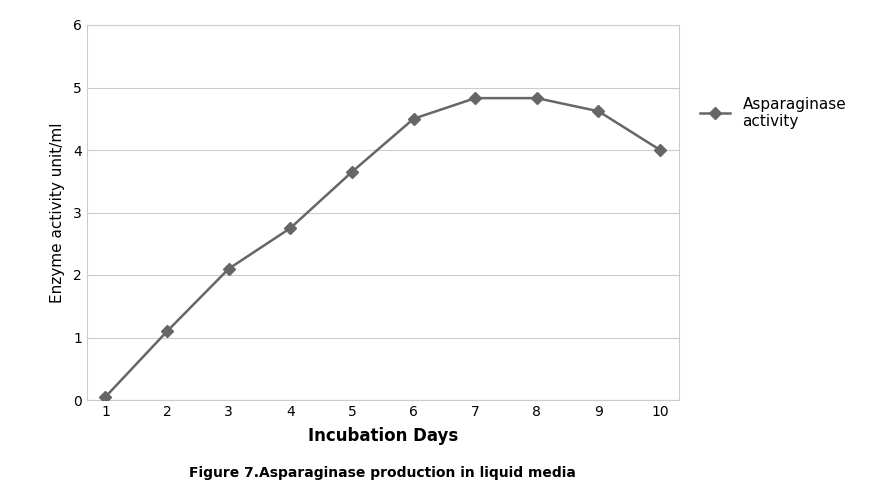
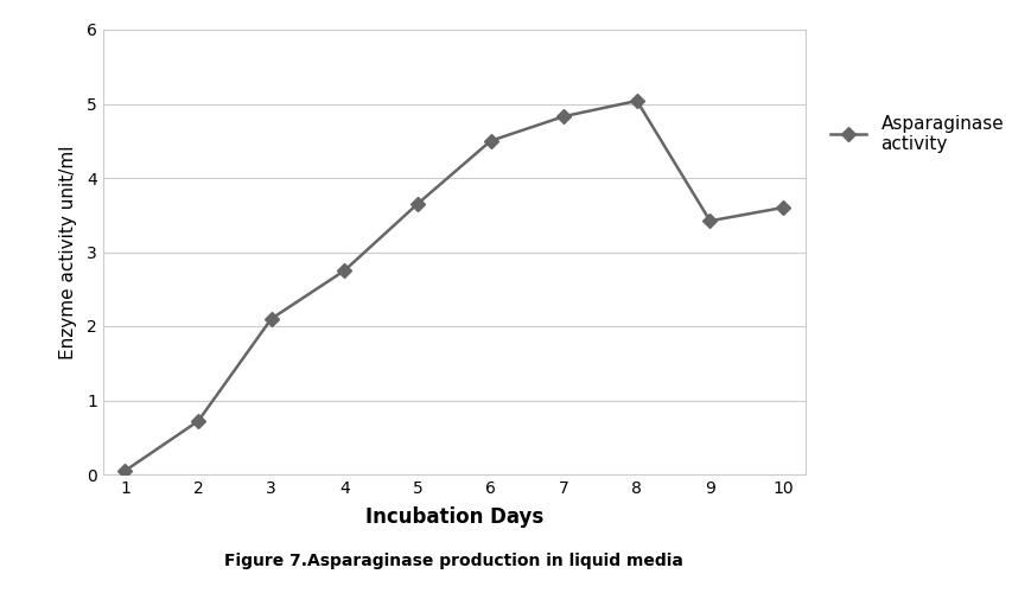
2: 1.10 -> 0.72
8: 4.83 -> 5.04
9: 4.62 -> 3.42
10: 4.00 -> 3.60
